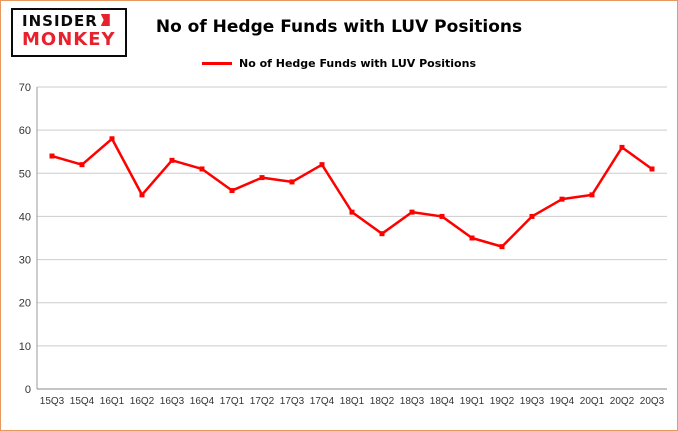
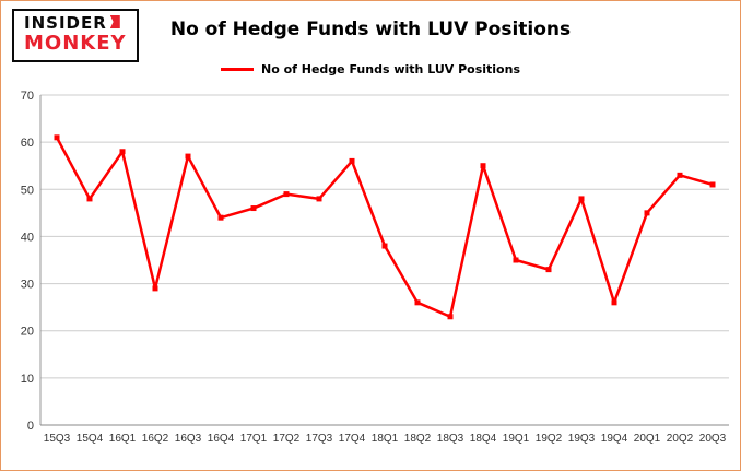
15Q3: 54 -> 61
15Q4: 52 -> 48
16Q2: 45 -> 29
16Q3: 53 -> 57
16Q4: 51 -> 44
17Q4: 52 -> 56
18Q1: 41 -> 38
18Q2: 36 -> 26
18Q3: 41 -> 23
18Q4: 40 -> 55
19Q3: 40 -> 48
19Q4: 44 -> 26
20Q2: 56 -> 53
